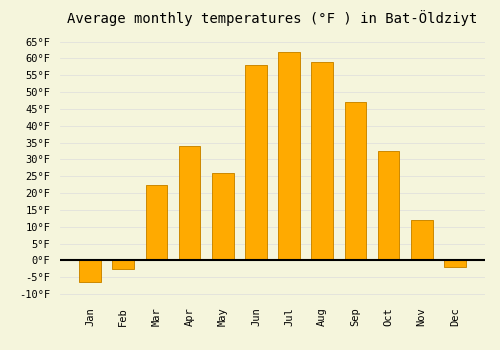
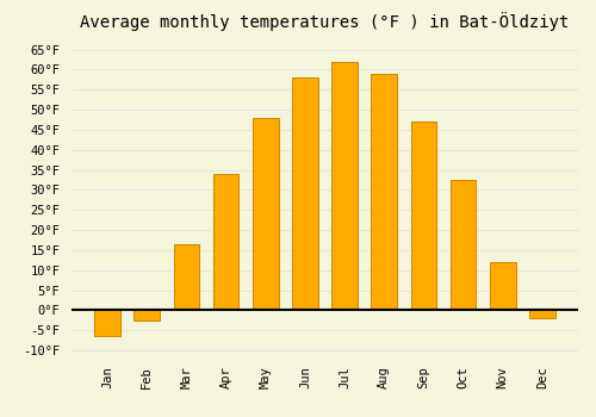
Mar: 22.5°F -> 16.5°F
May: 26.0°F -> 48.0°F
